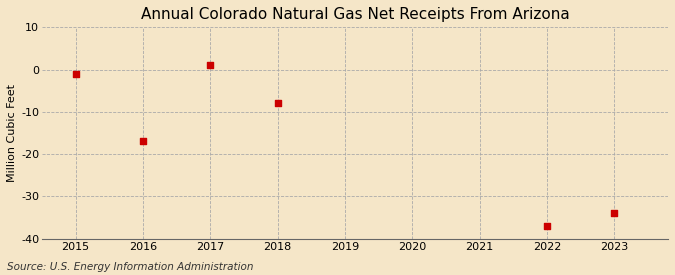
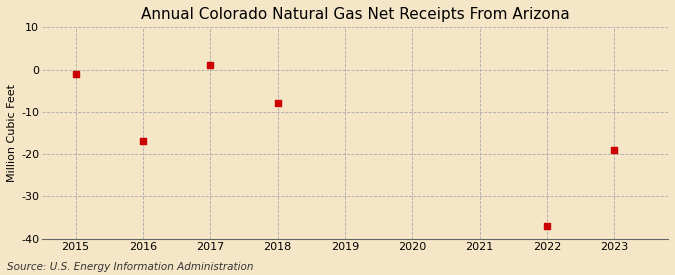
2023: -34 -> -19
